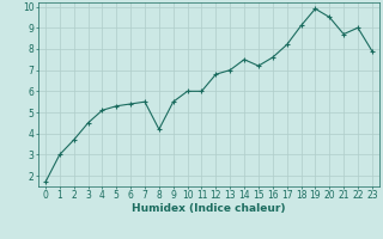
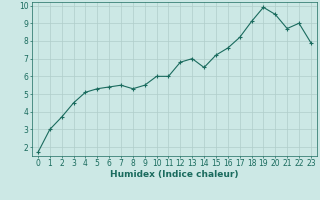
8: 4.2 -> 5.3
14: 7.5 -> 6.5
